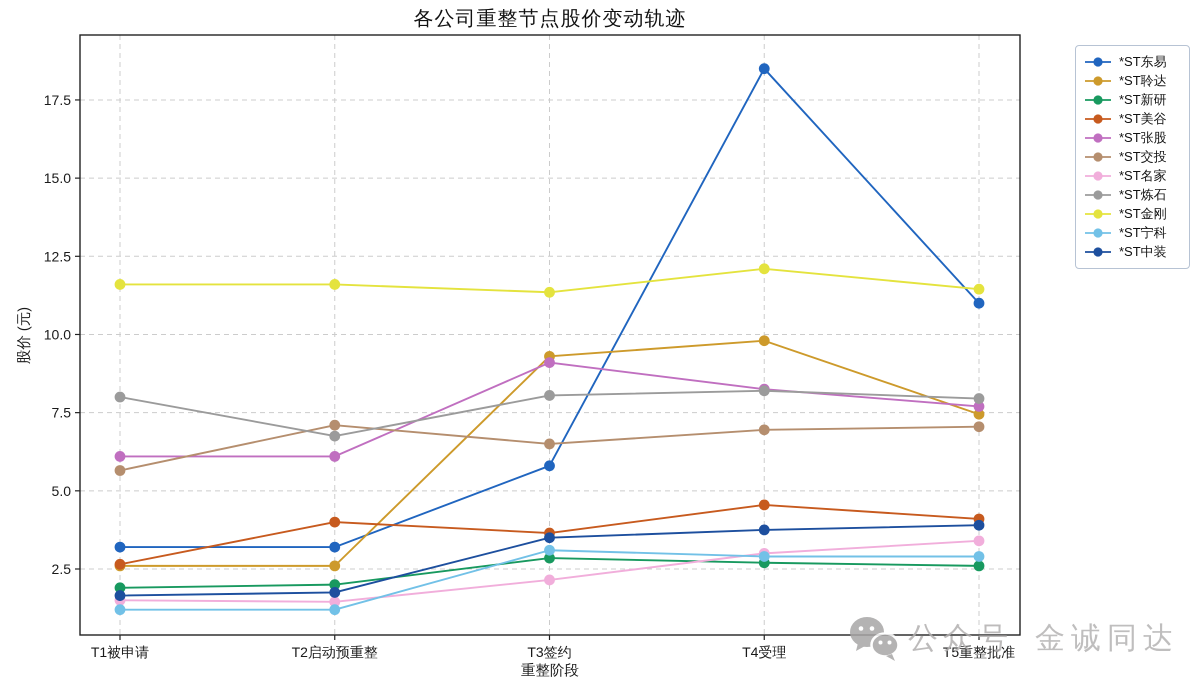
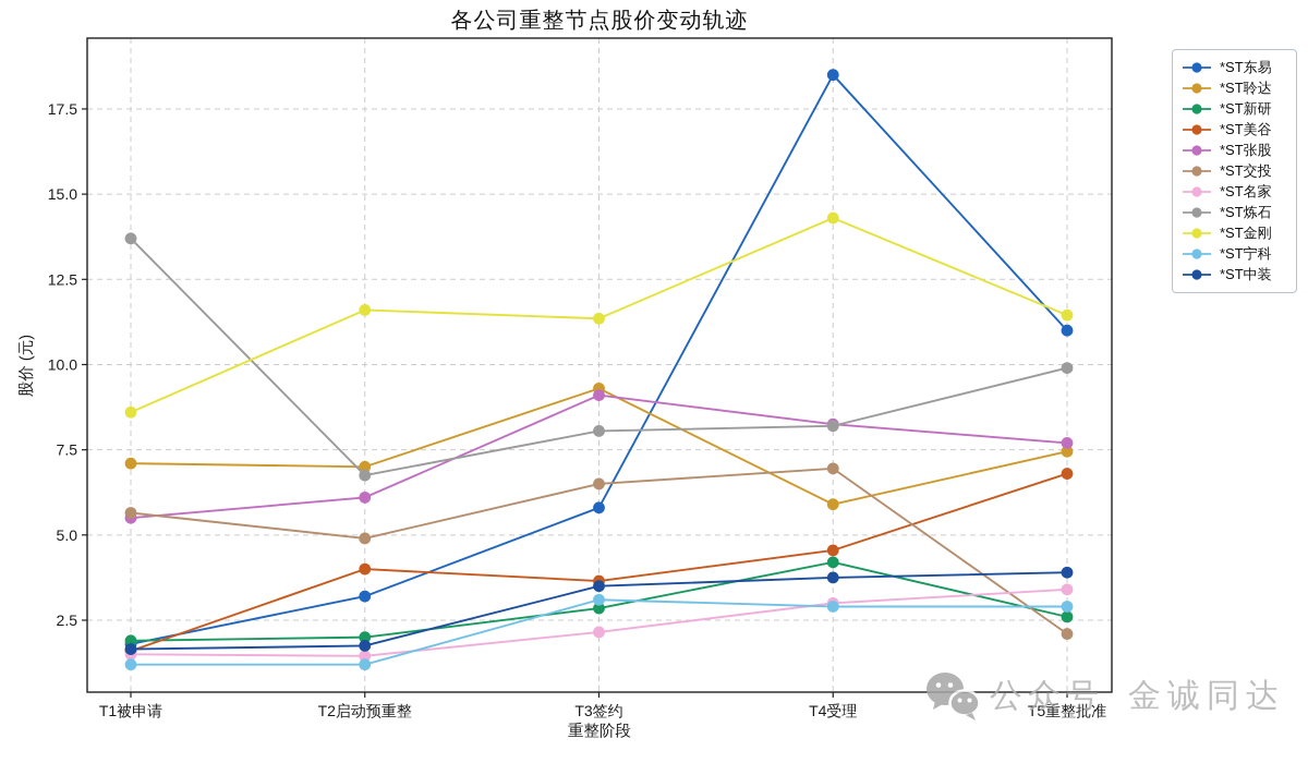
*ST东易/T1被申请: 3.2 -> 1.8
*ST聆达/T1被申请: 2.6 -> 7.1
*ST美谷/T1被申请: 2.6 -> 1.6
*ST张股/T1被申请: 6.1 -> 5.5
*ST炼石/T1被申请: 8.0 -> 13.7
*ST金刚/T1被申请: 11.6 -> 8.6
*ST聆达/T2启动预重整: 2.6 -> 7.0
*ST交投/T2启动预重整: 7.1 -> 4.9
*ST聆达/T4受理: 9.8 -> 5.9
*ST新研/T4受理: 2.7 -> 4.2
*ST金刚/T4受理: 12.1 -> 14.3
*ST美谷/T5重整批准: 4.1 -> 6.8
*ST交投/T5重整批准: 7.0 -> 2.1
*ST炼石/T5重整批准: 8.0 -> 9.9
